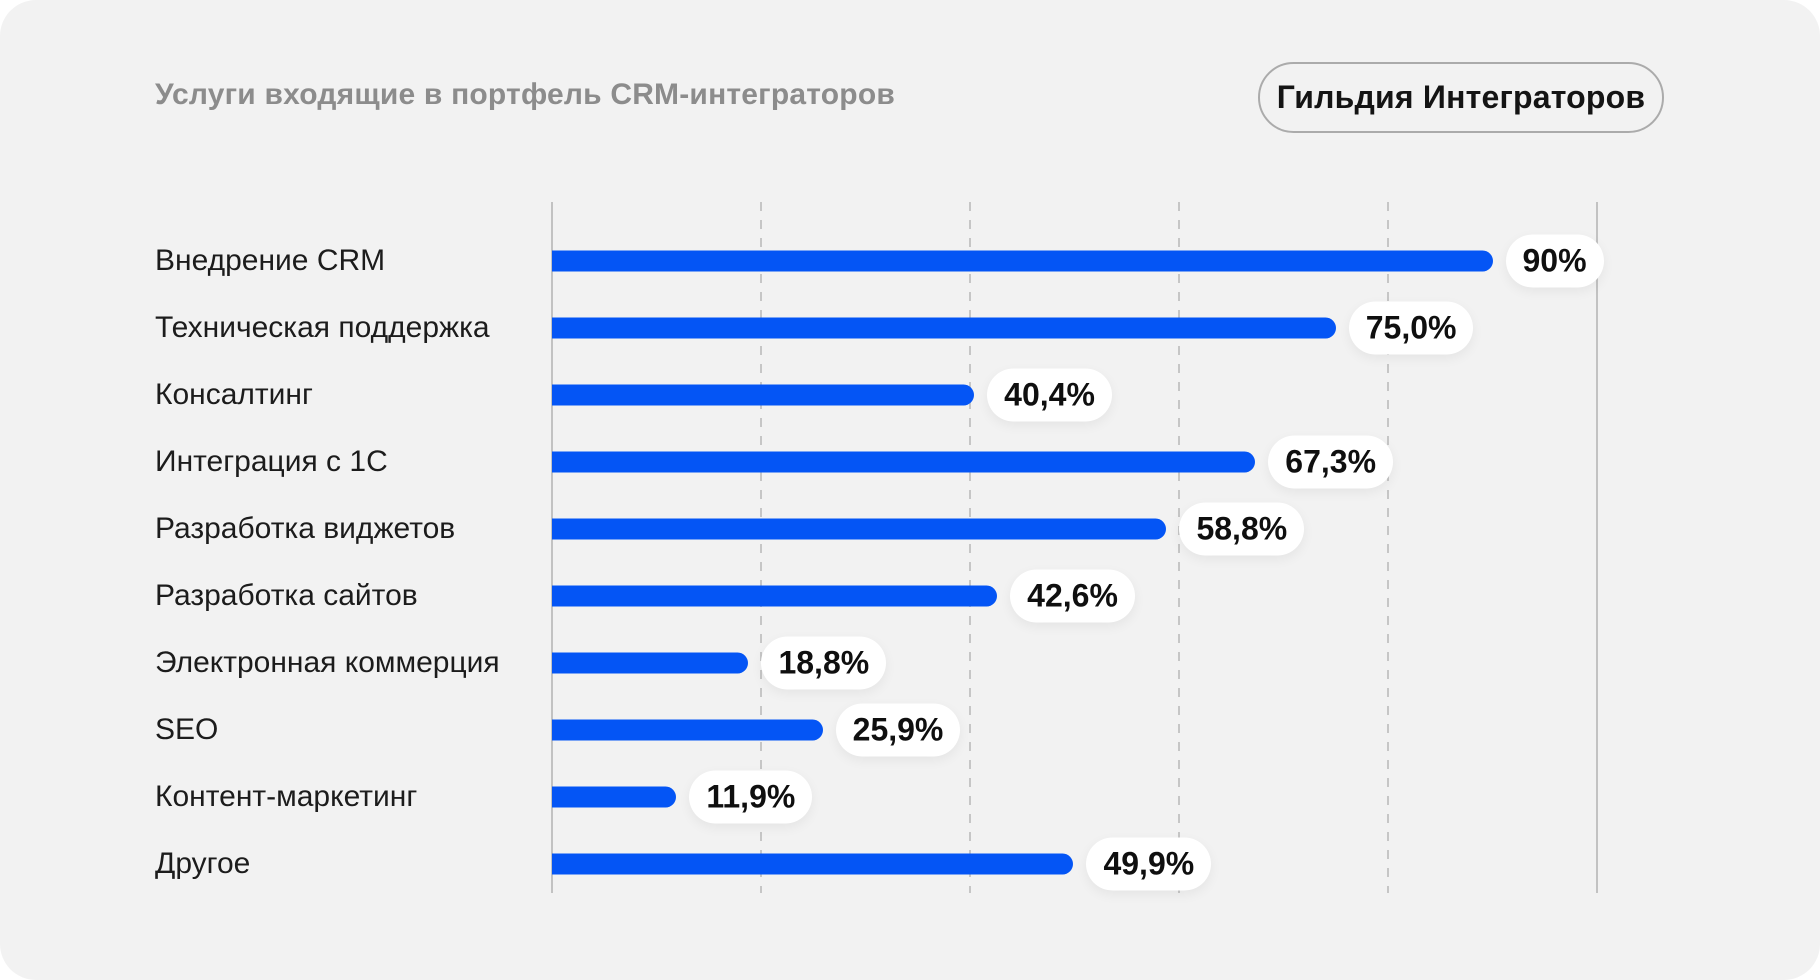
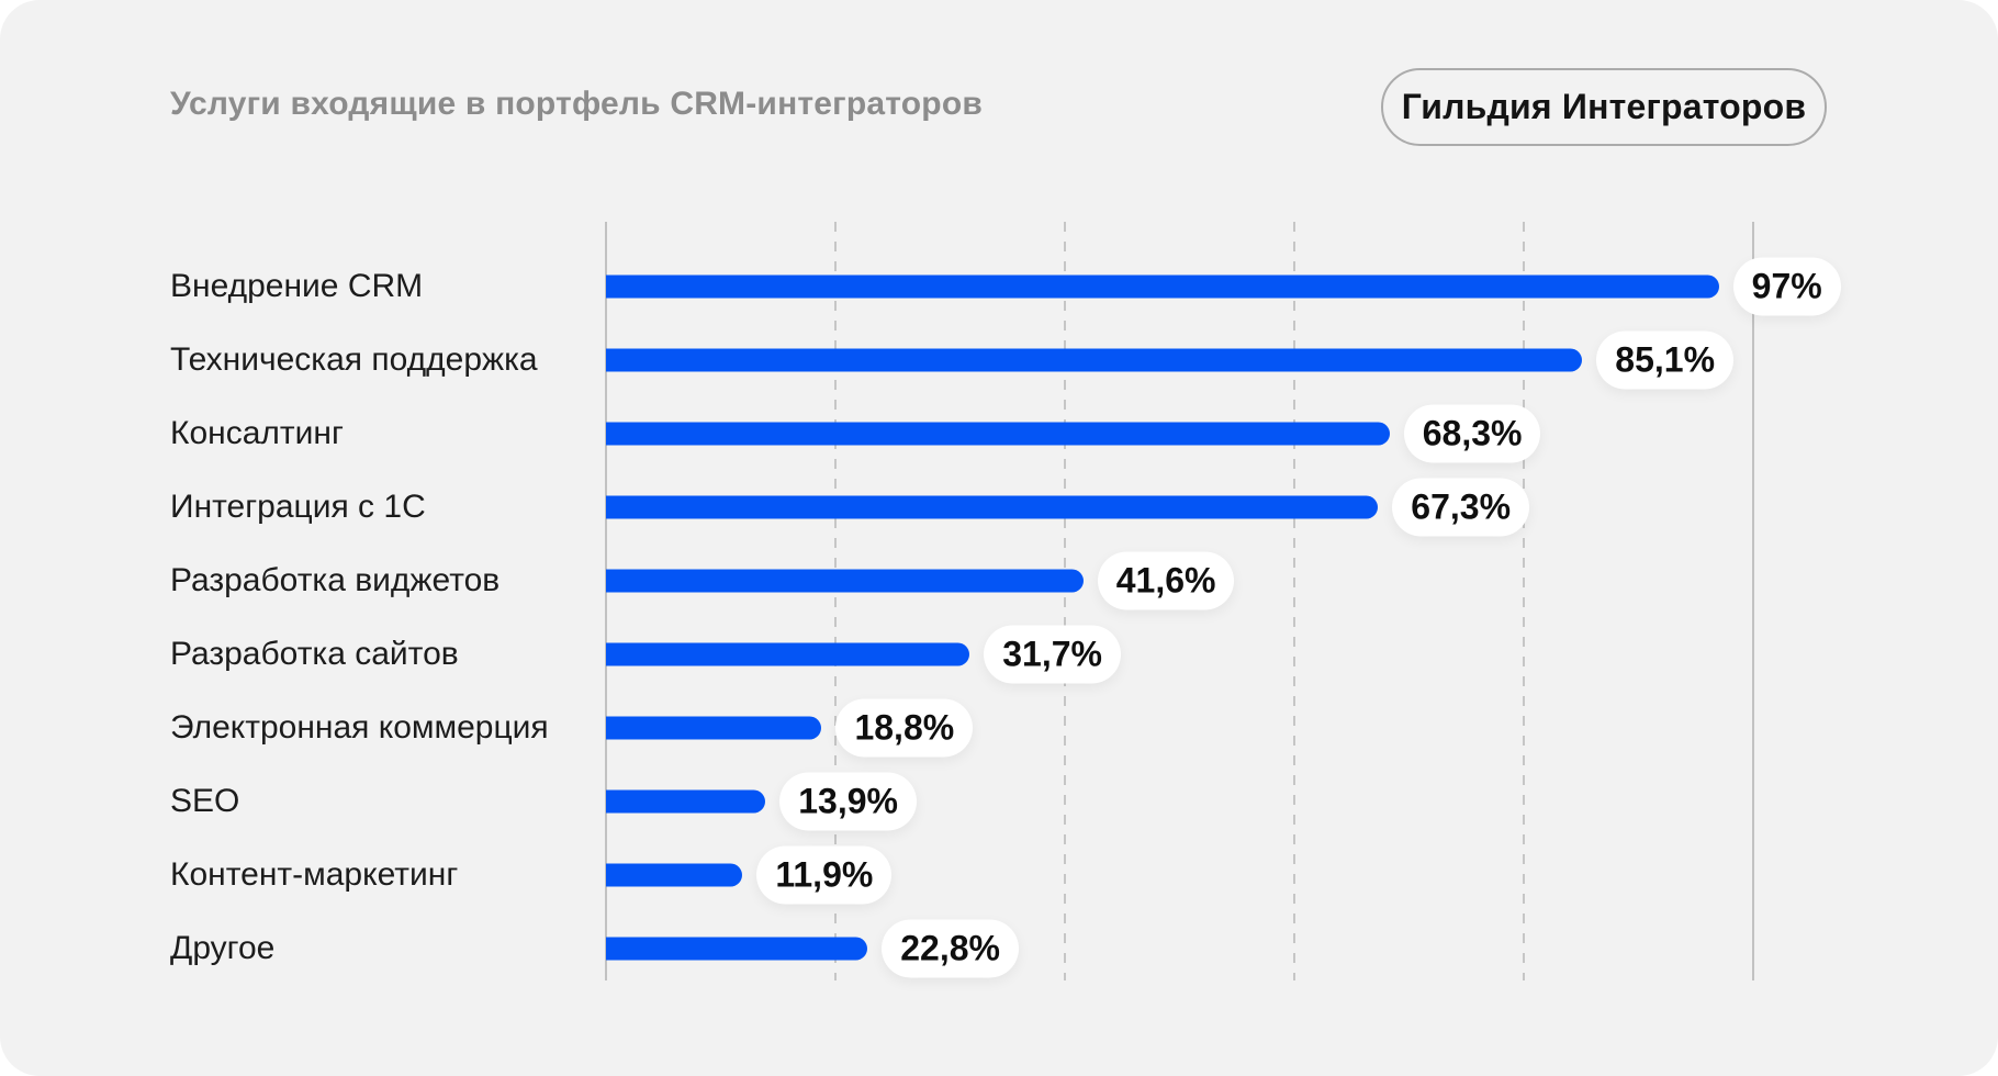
Внедрение CRM: 90% -> 97%
Техническая поддержка: 75,0% -> 85,1%
Консалтинг: 40,4% -> 68,3%
Разработка виджетов: 58,8% -> 41,6%
Разработка сайтов: 42,6% -> 31,7%
SEO: 25,9% -> 13,9%
Другое: 49,9% -> 22,8%
